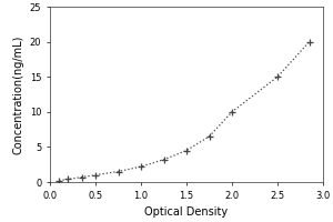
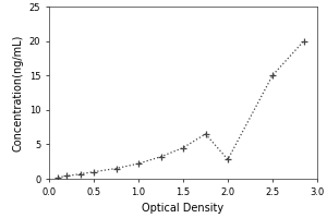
2.0: 10.0 -> 2.8
